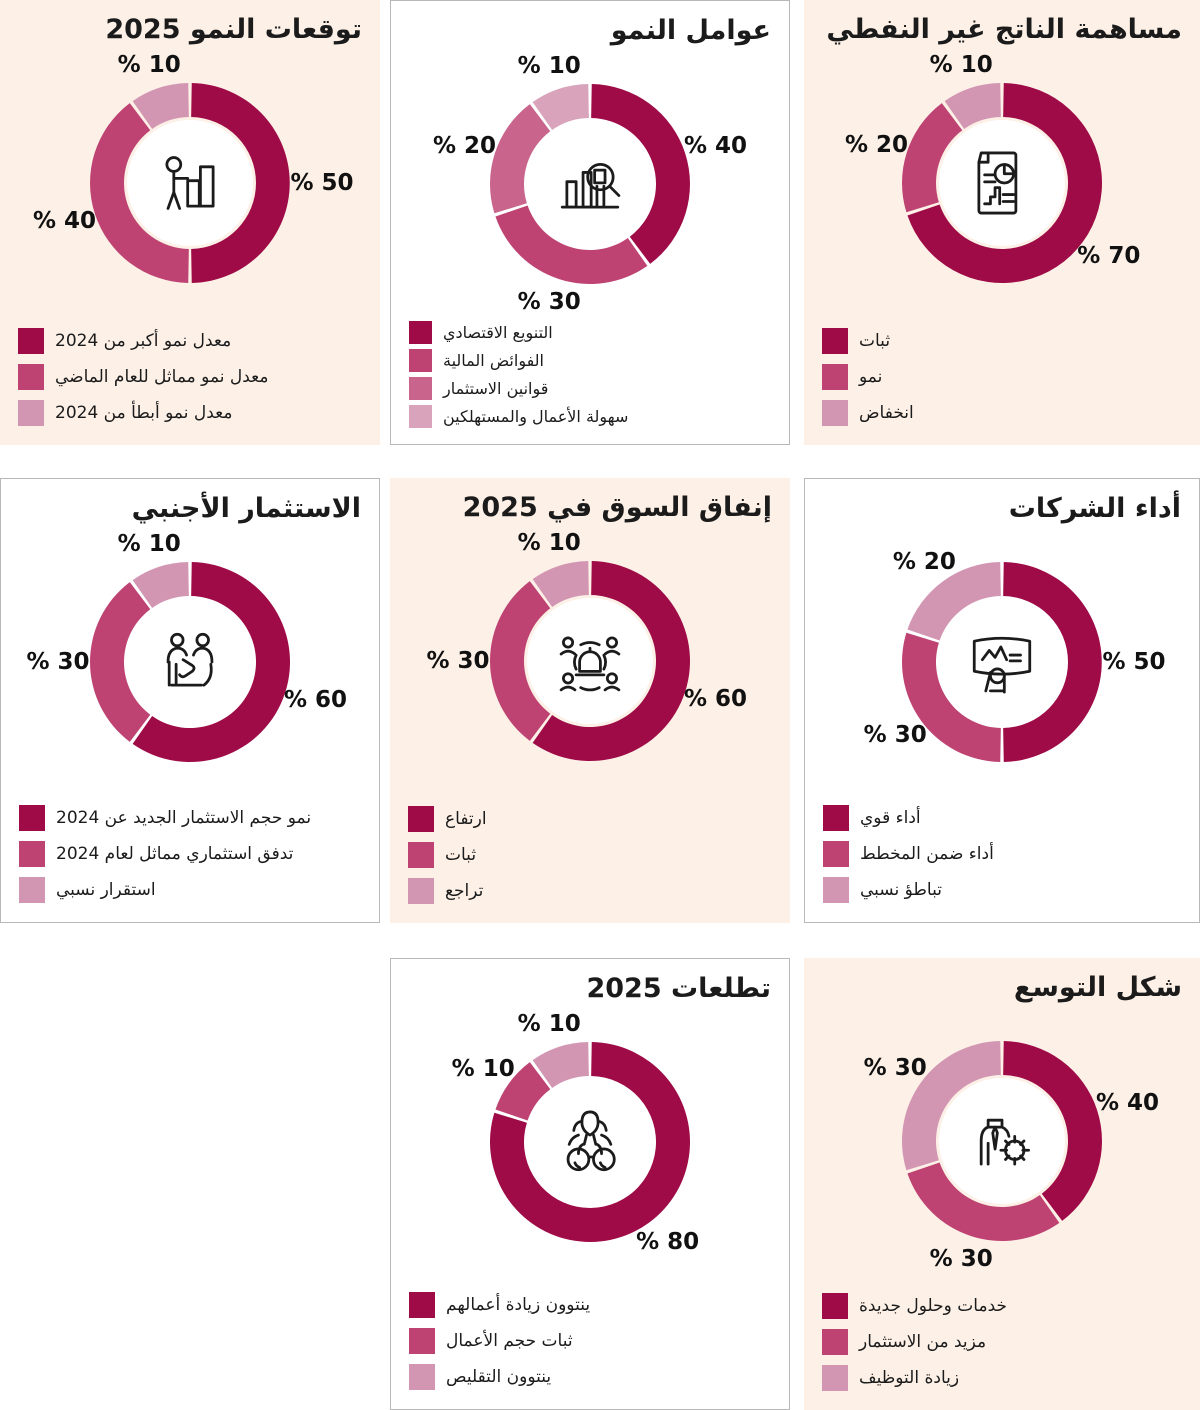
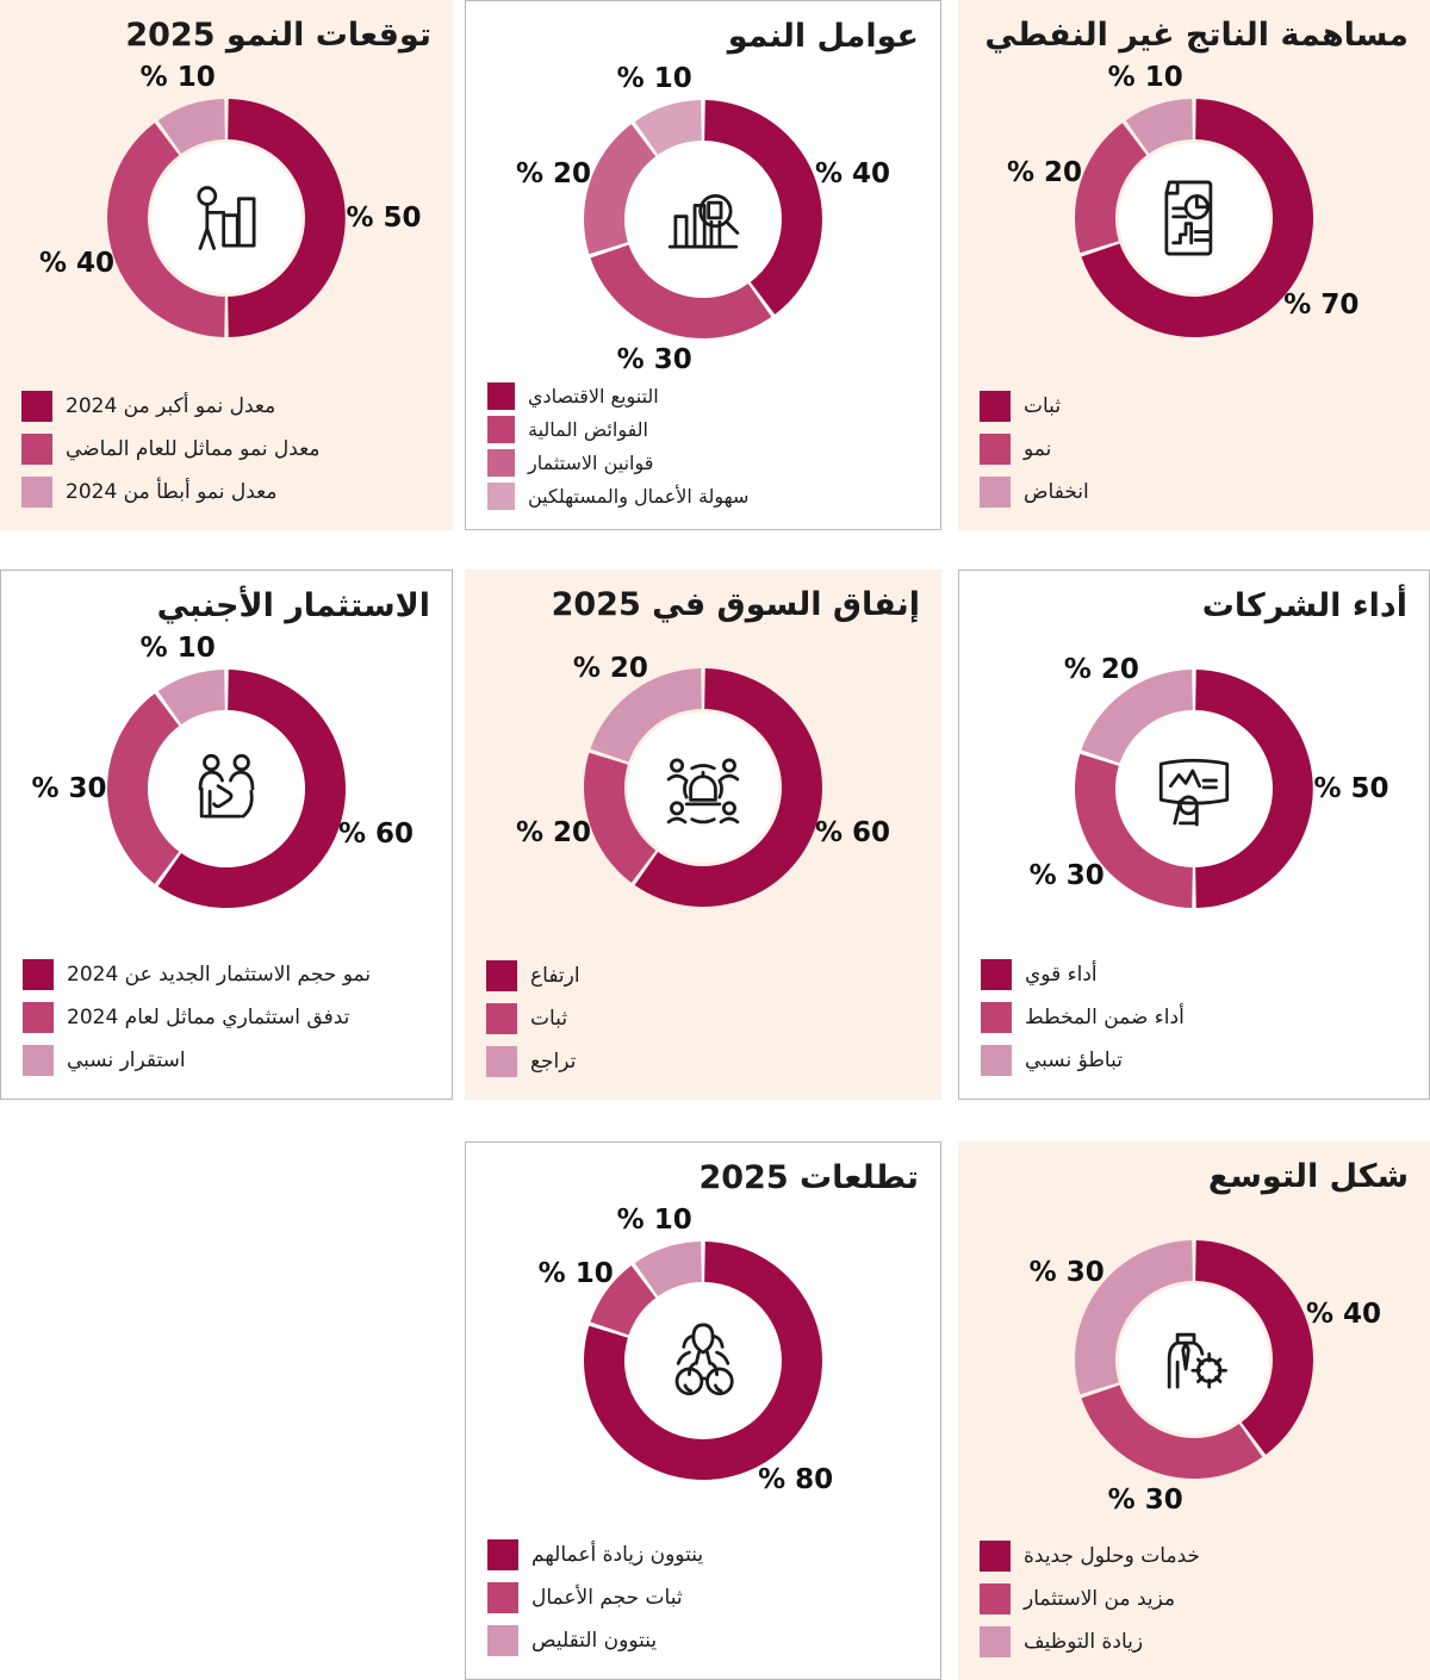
إنفاق السوق في 2025/ثبات: 30 -> 20
إنفاق السوق في 2025/تراجع: 10 -> 20
